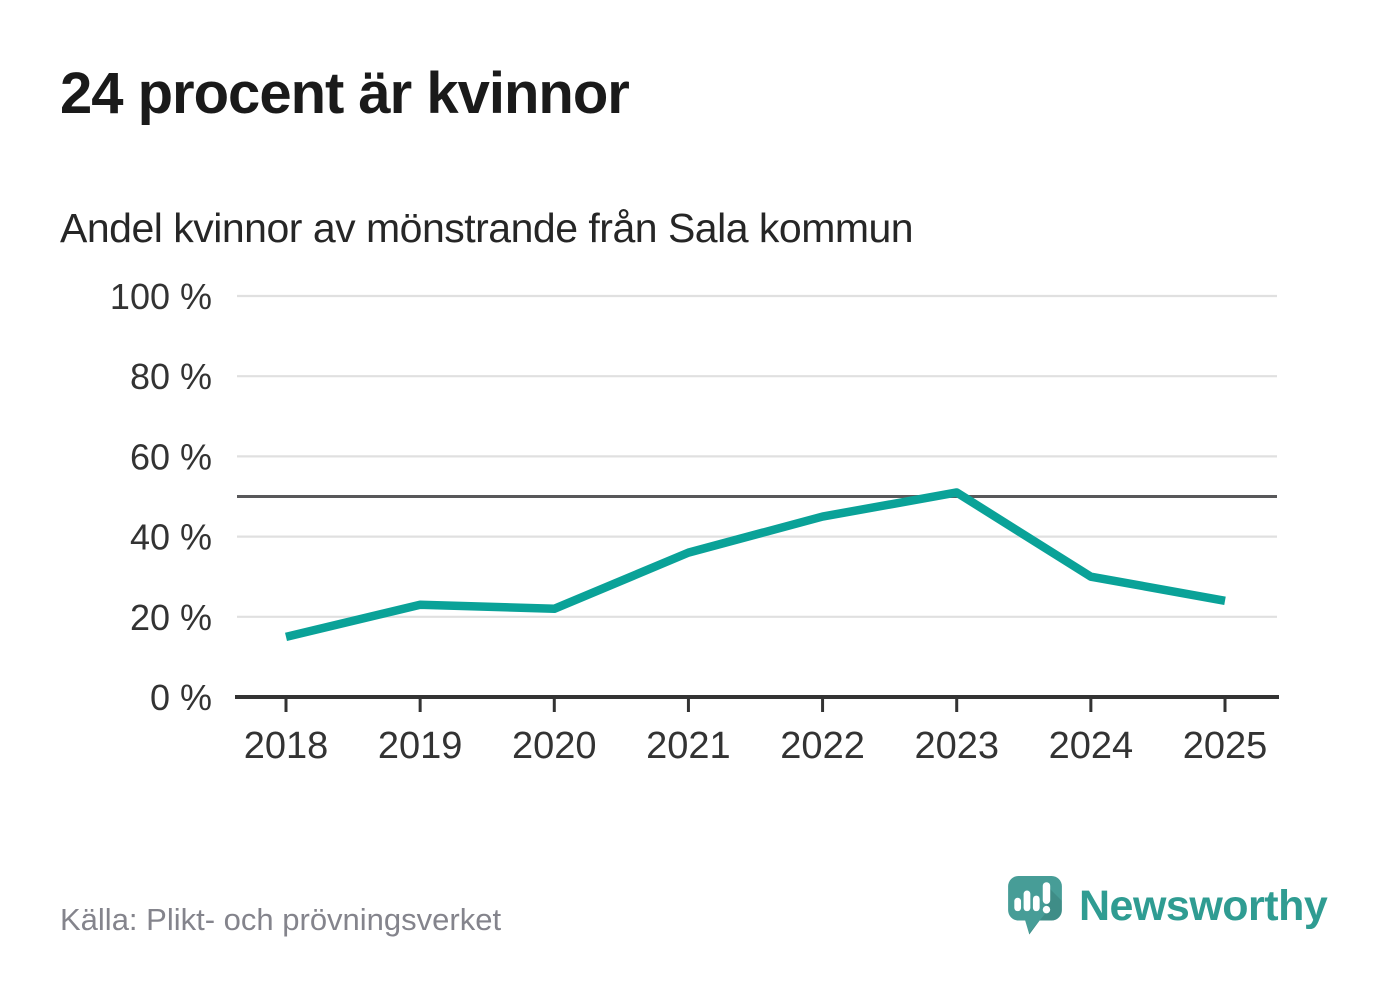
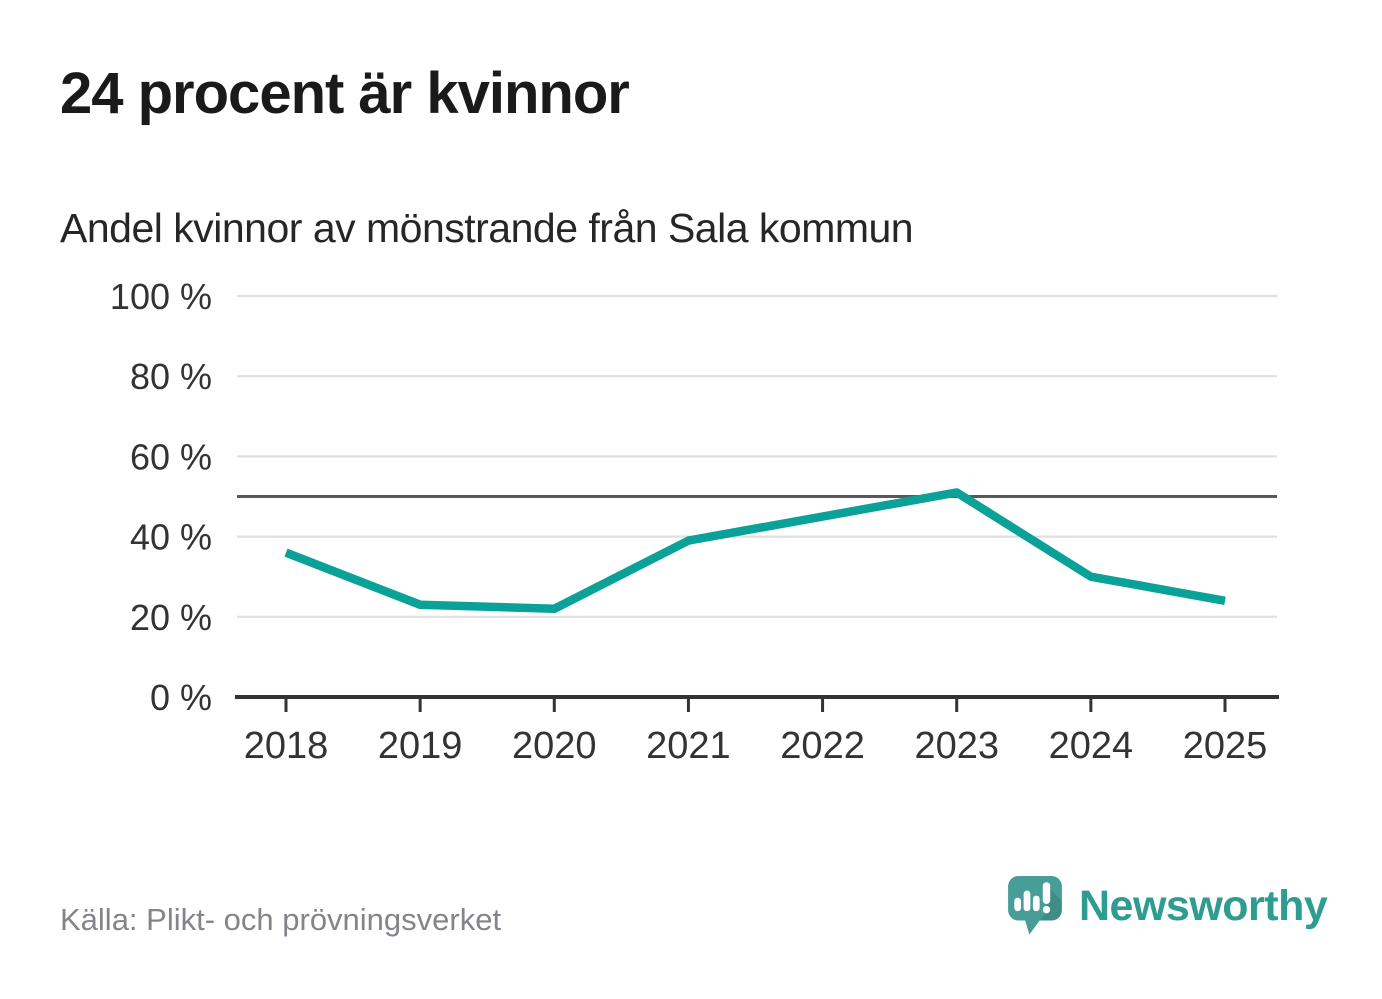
2018: 15% -> 36%
2021: 36% -> 39%
